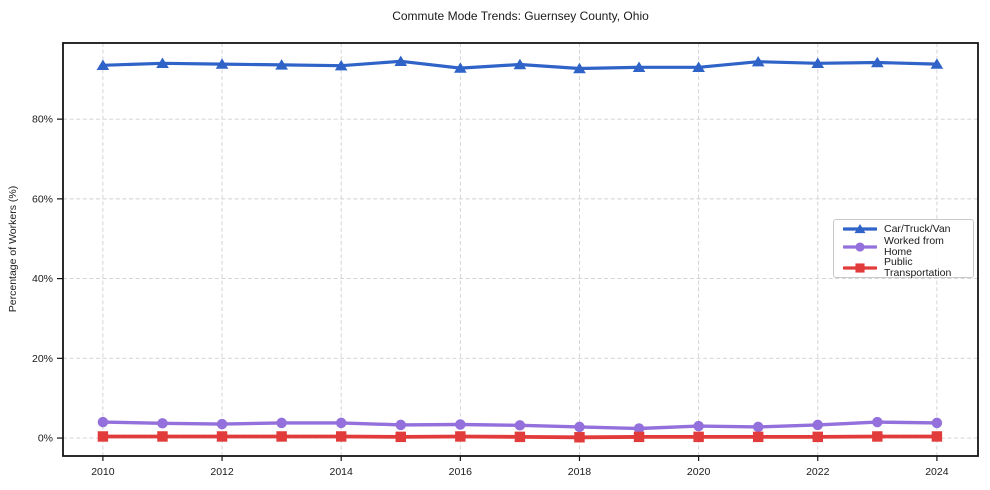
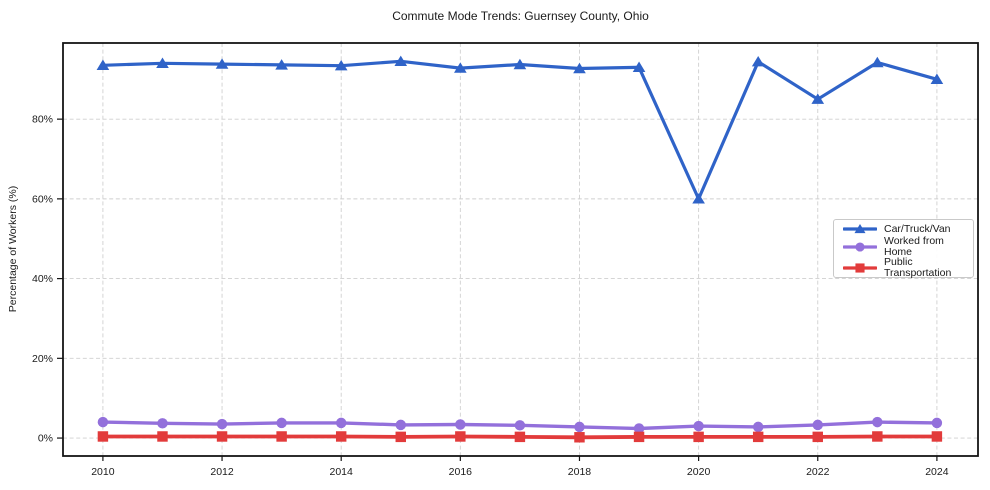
Car/Truck/Van/2020: 93% -> 60%
Car/Truck/Van/2022: 94% -> 85%
Car/Truck/Van/2024: 94% -> 90%
